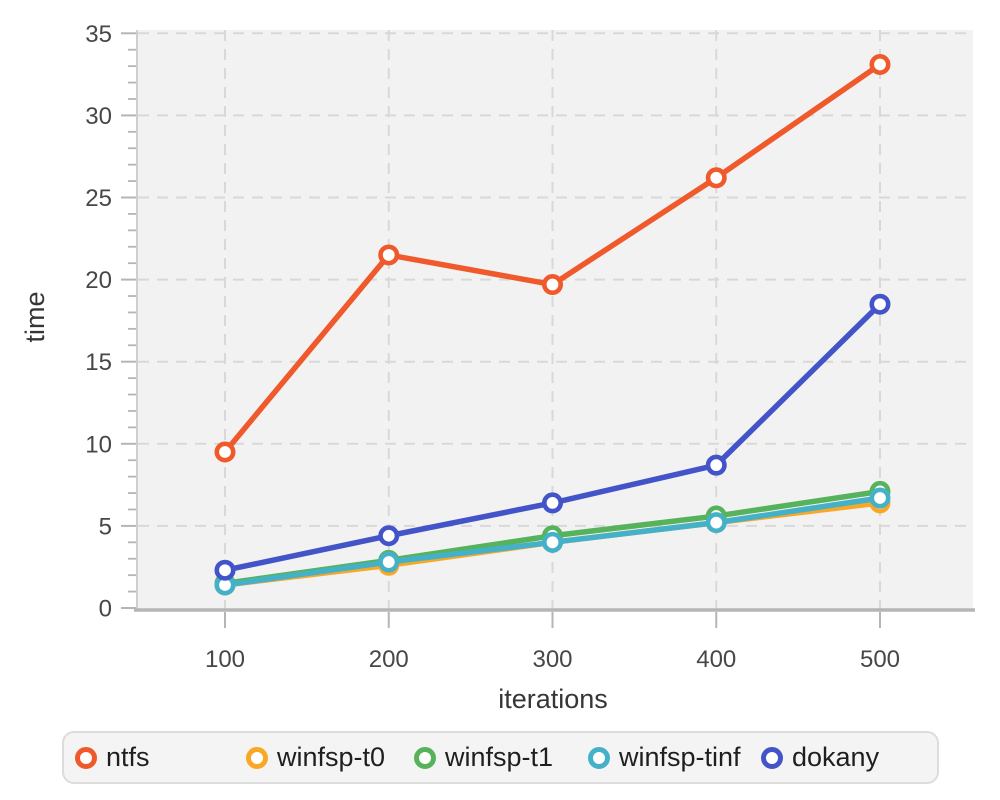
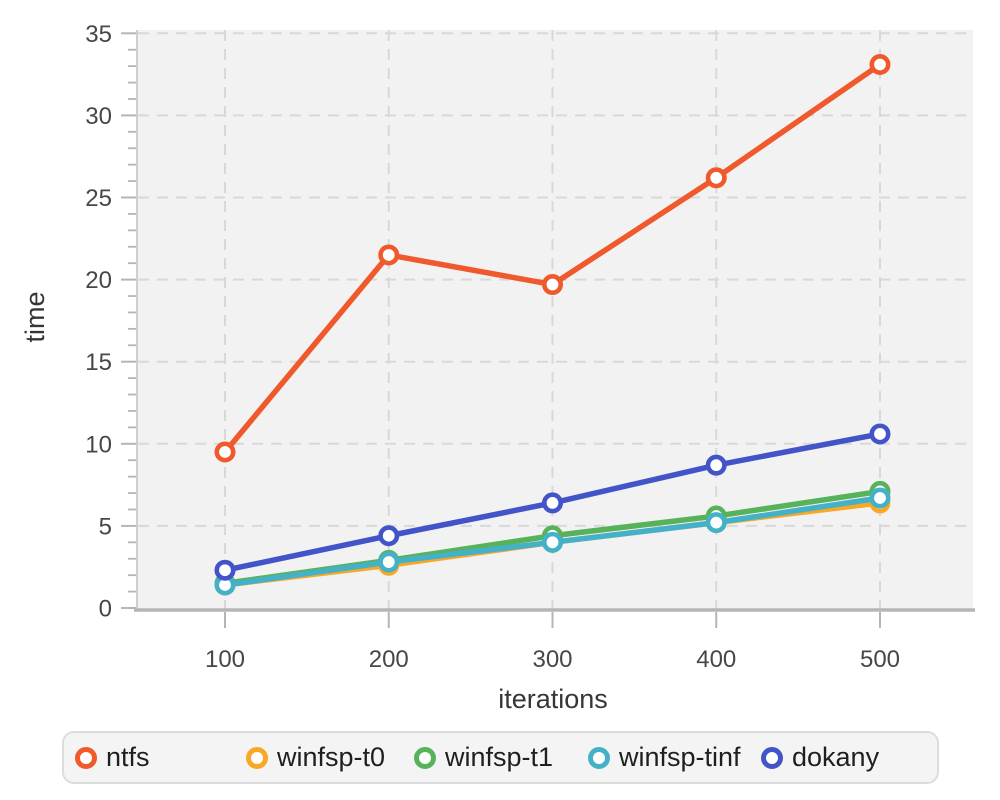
dokany/500: 18.5 -> 10.6
